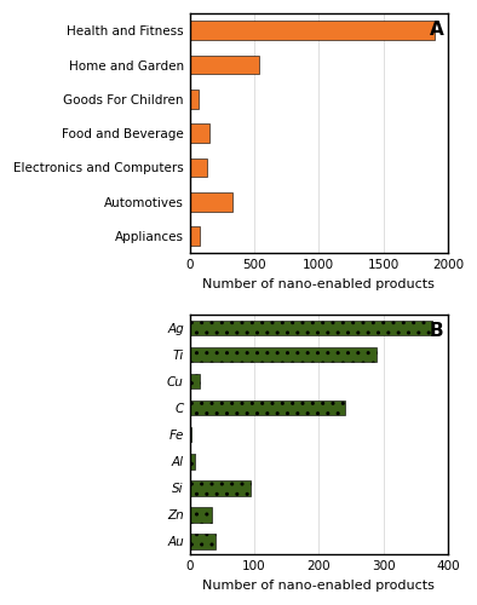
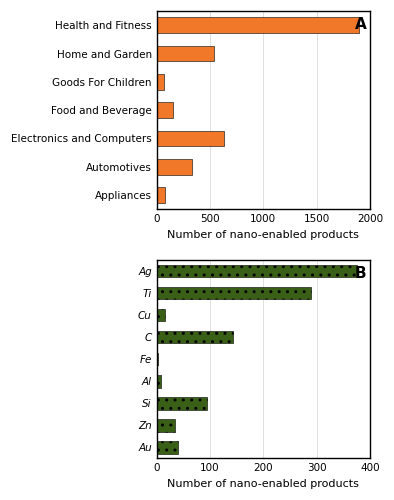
Electronics and Computers: 130 -> 630
C: 240 -> 144
